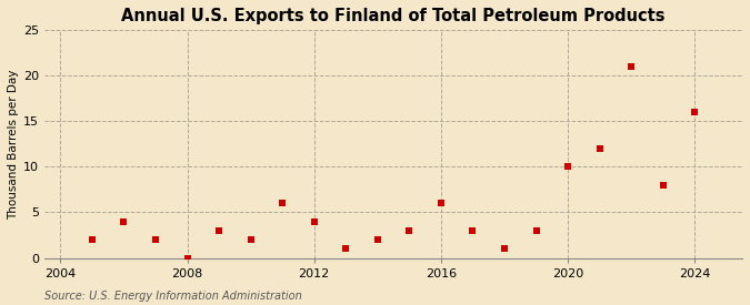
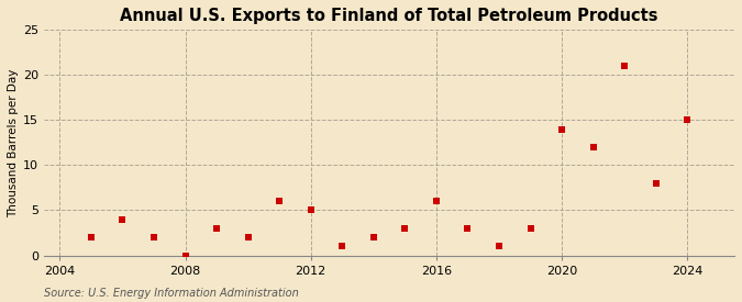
2012: 4 -> 5
2020: 10 -> 14
2024: 16 -> 15
